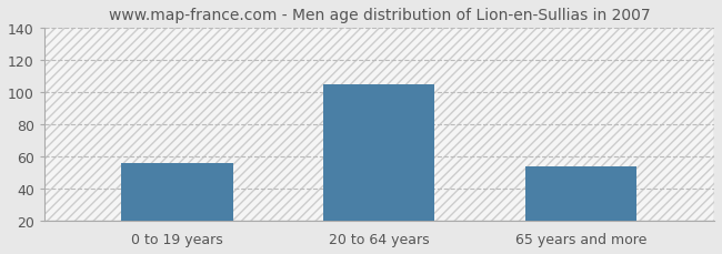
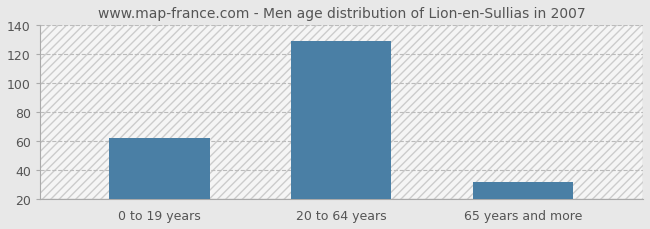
0 to 19 years: 56 -> 62
20 to 64 years: 105 -> 129
65 years and more: 54 -> 32
